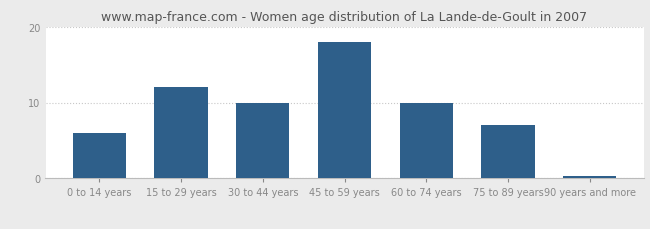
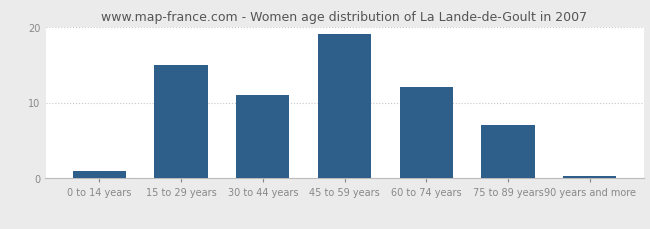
0 to 14 years: 6.0 -> 1.0
15 to 29 years: 12.0 -> 15.0
30 to 44 years: 10.0 -> 11.0
45 to 59 years: 18.0 -> 19.0
60 to 74 years: 10.0 -> 12.0
